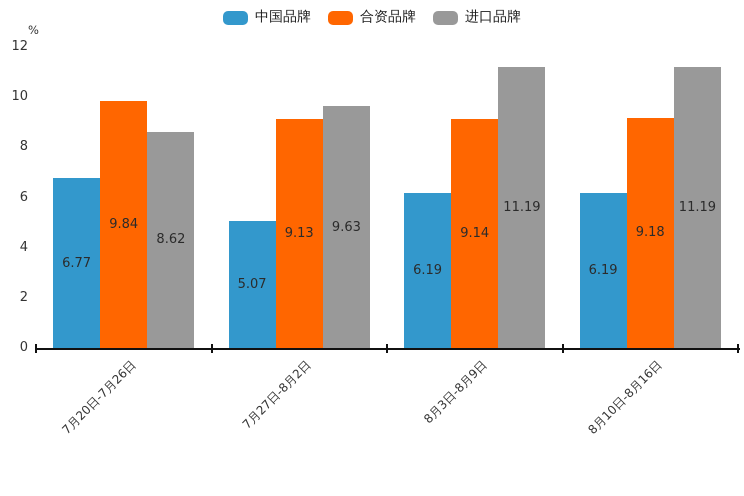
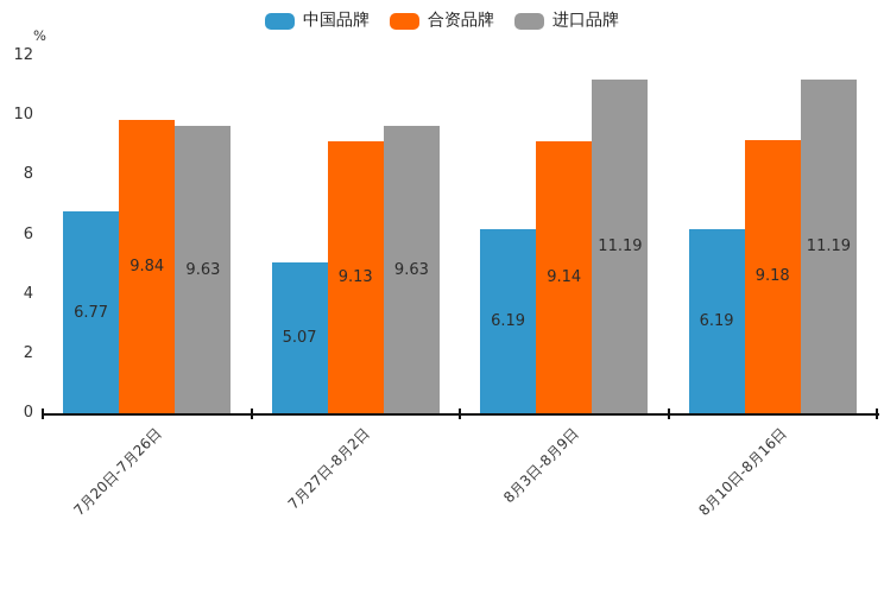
进口品牌/7月20日-7月26日: 8.62 -> 9.63
